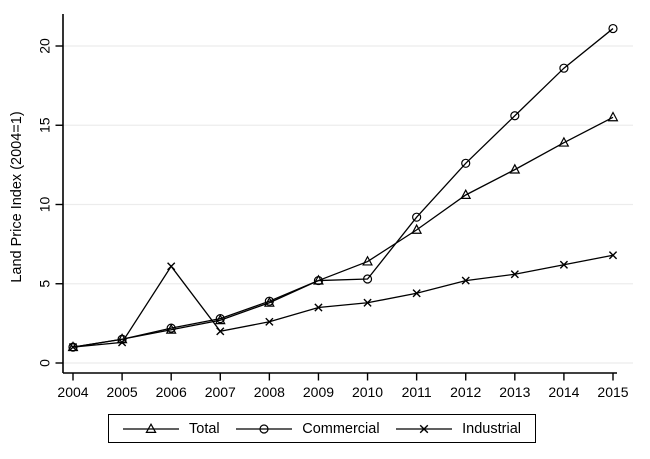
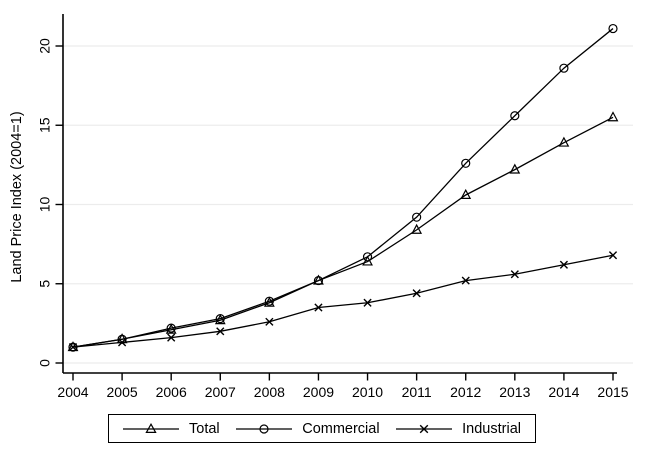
Industrial/2006: 6.1 -> 1.6
Commercial/2010: 5.3 -> 6.7
